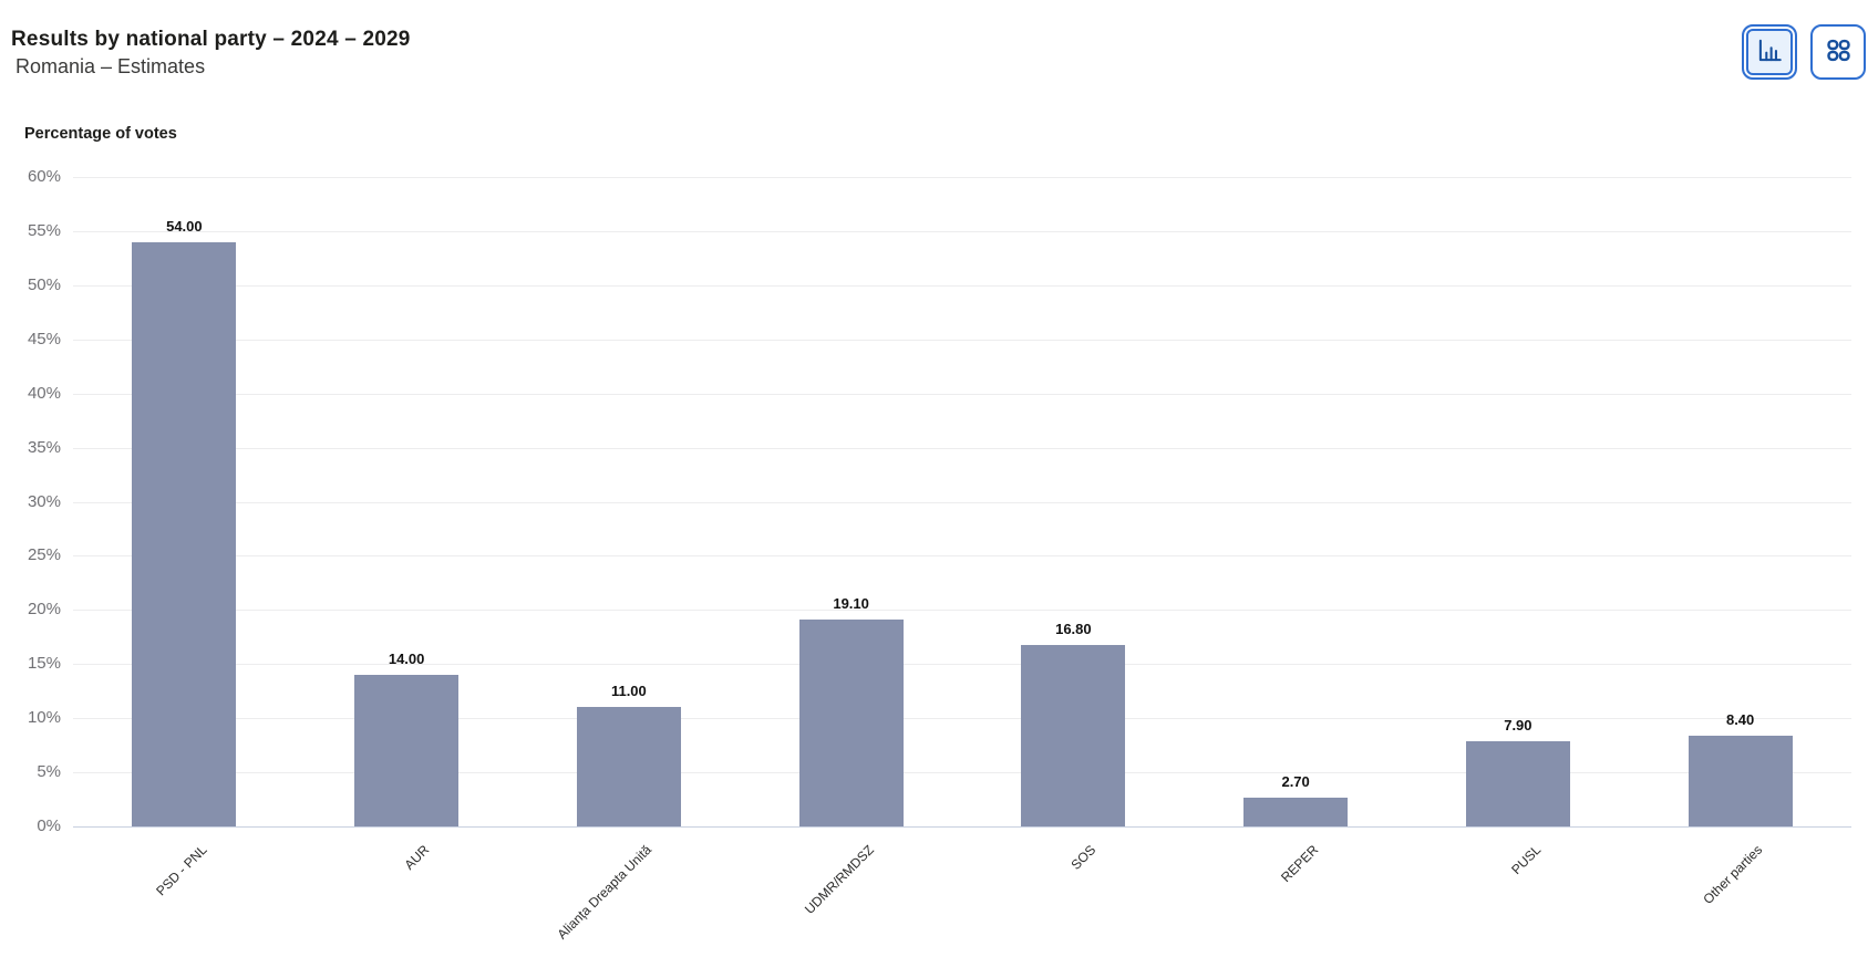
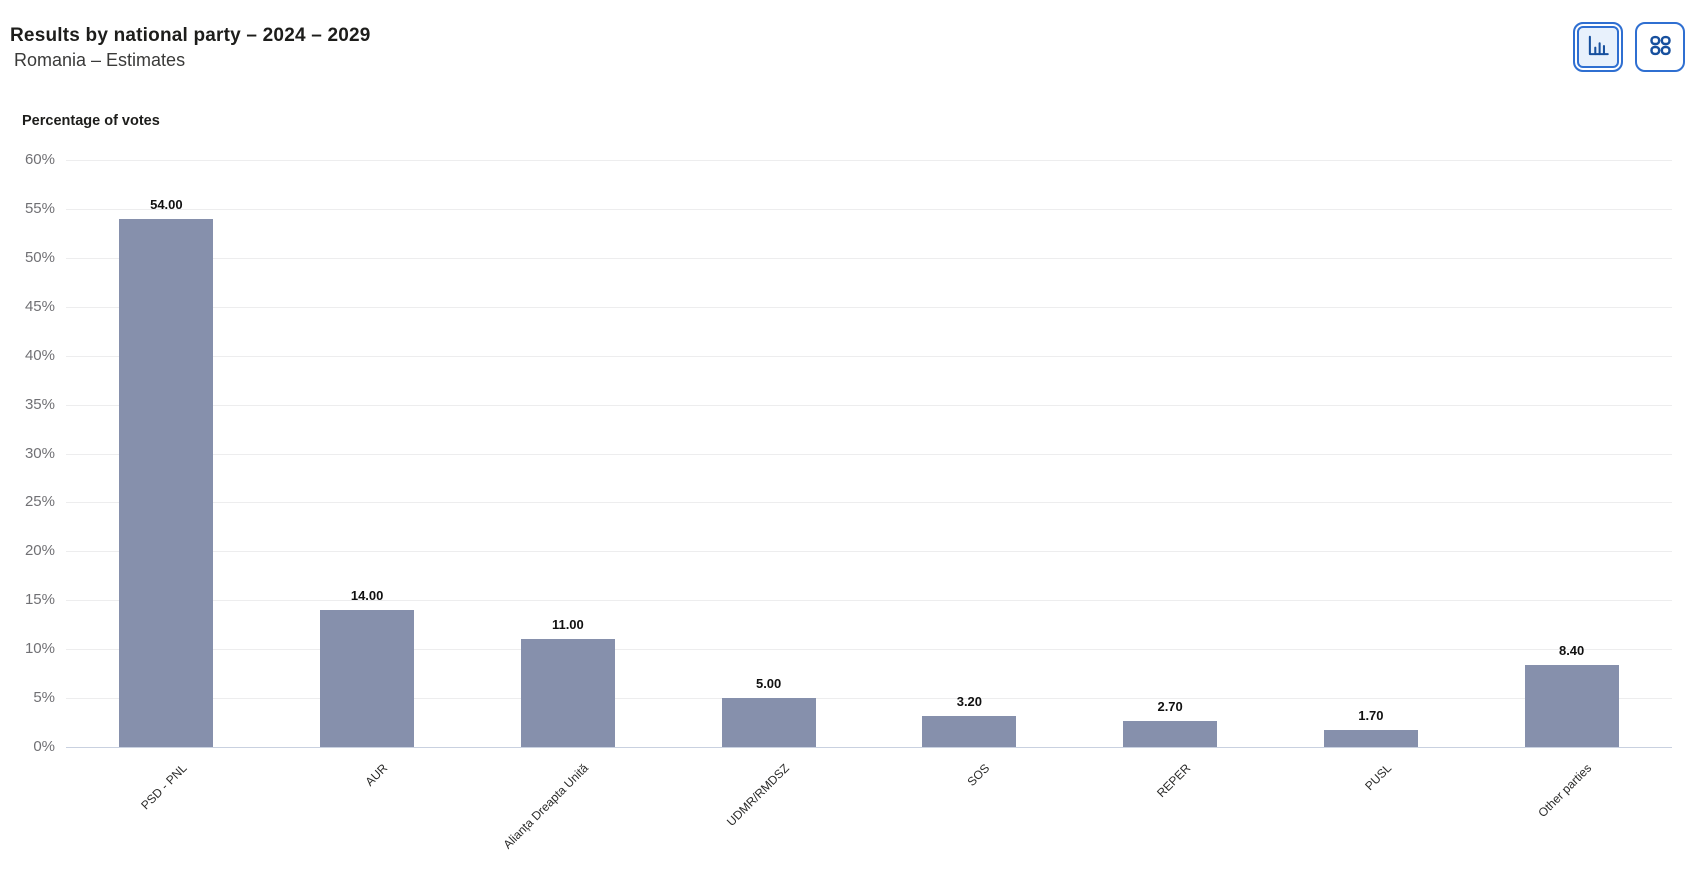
UDMR/RMDSZ: 19.10 -> 5.00
SOS: 16.80 -> 3.20
PUSL: 7.90 -> 1.70
